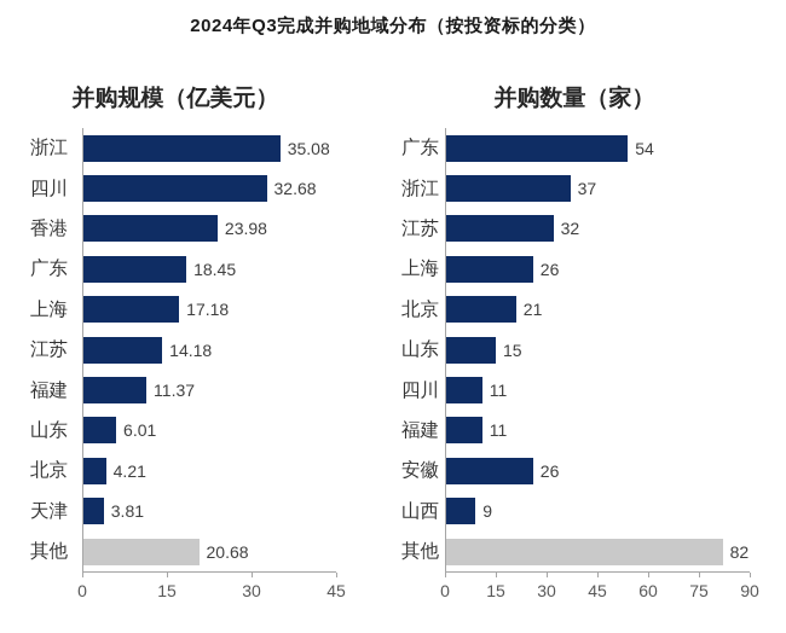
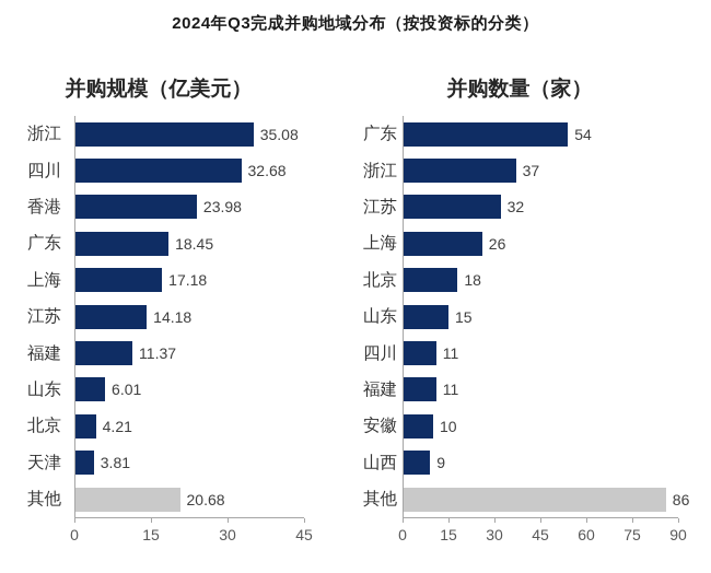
并购数量（家）/北京: 21 -> 18
并购数量（家）/安徽: 26 -> 10
并购数量（家）/其他: 82 -> 86
